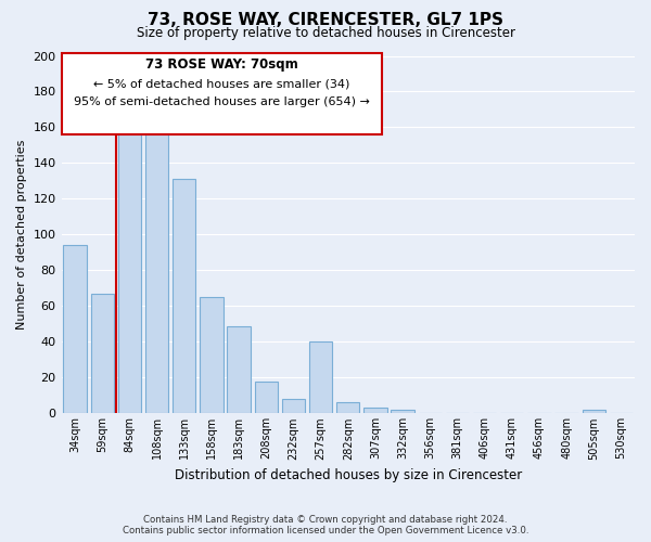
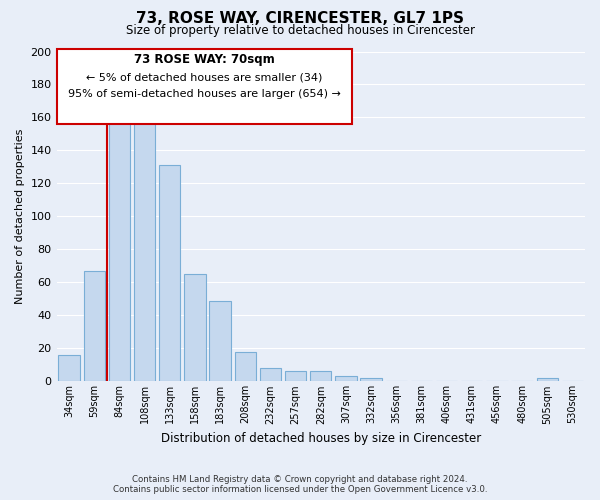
34sqm: 94 -> 16
257sqm: 40 -> 6
